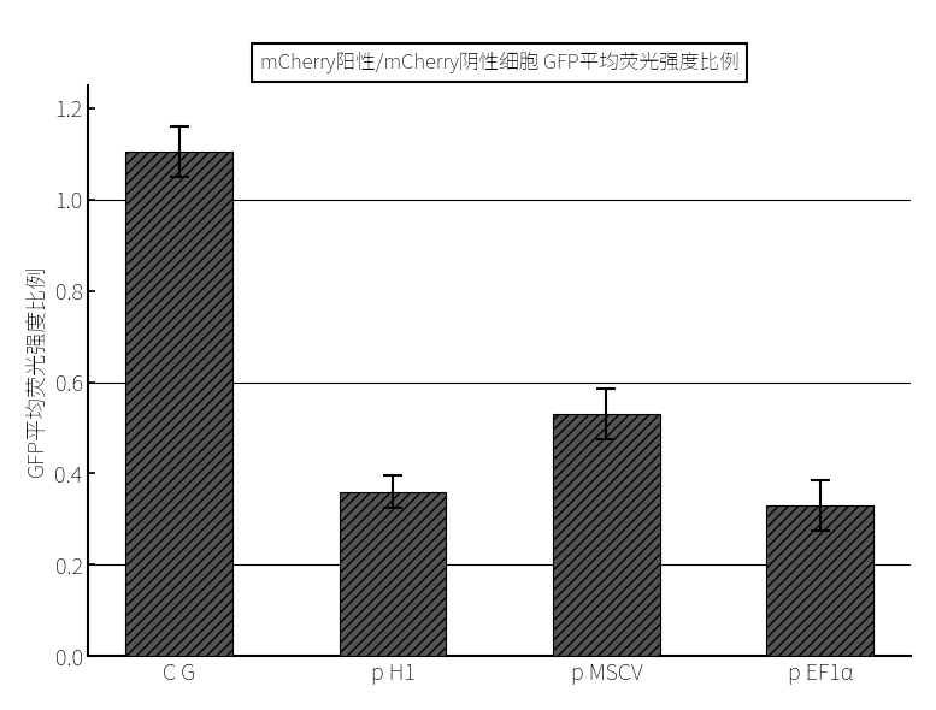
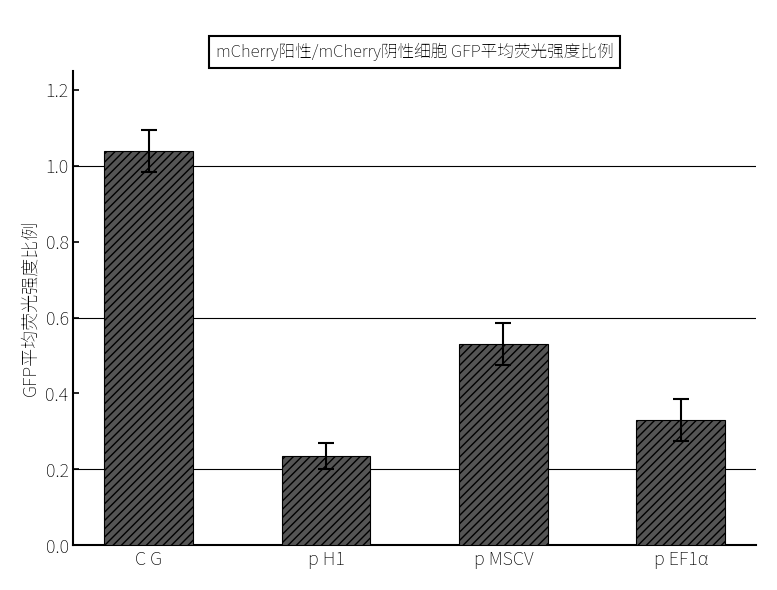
C G: 1.105 -> 1.038
p H1: 0.360 -> 0.235
